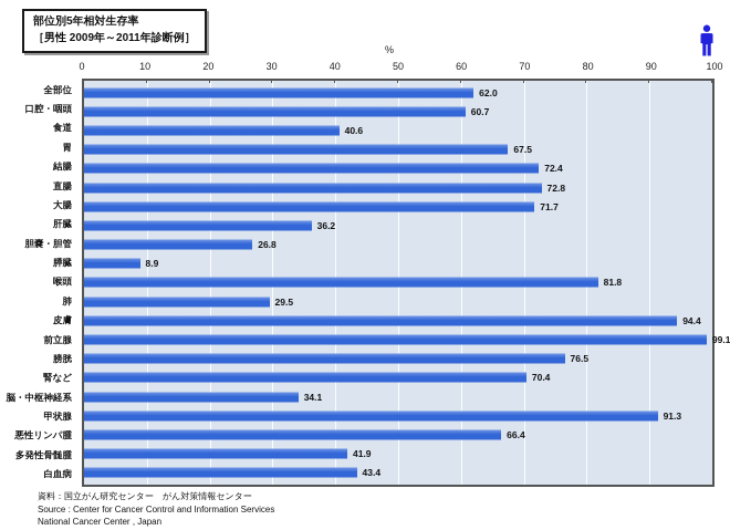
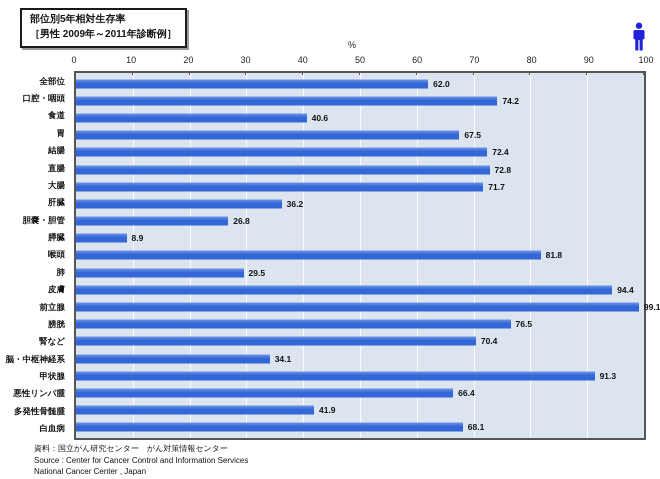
口腔・咽頭: 60.7 -> 74.2
白血病: 43.4 -> 68.1
